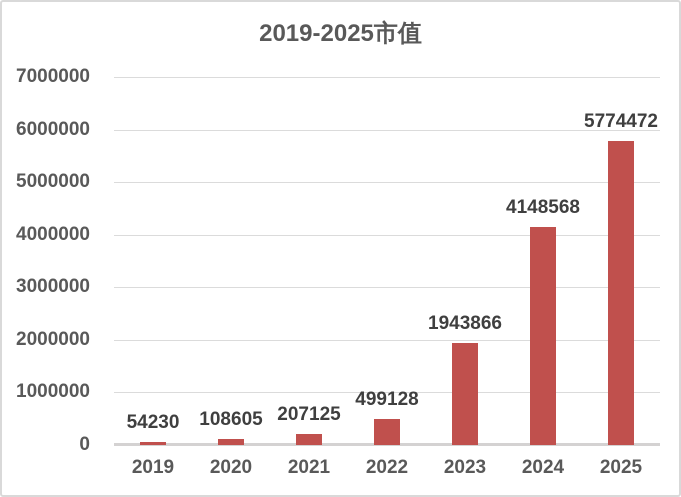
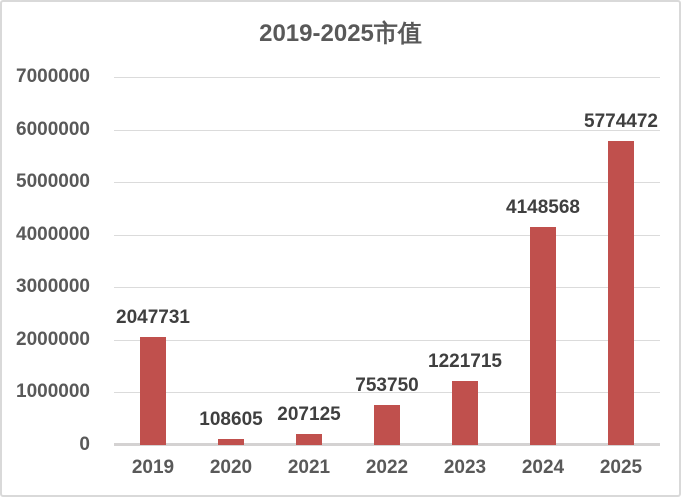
2019: 54230 -> 2047731
2022: 499128 -> 753750
2023: 1943866 -> 1221715
